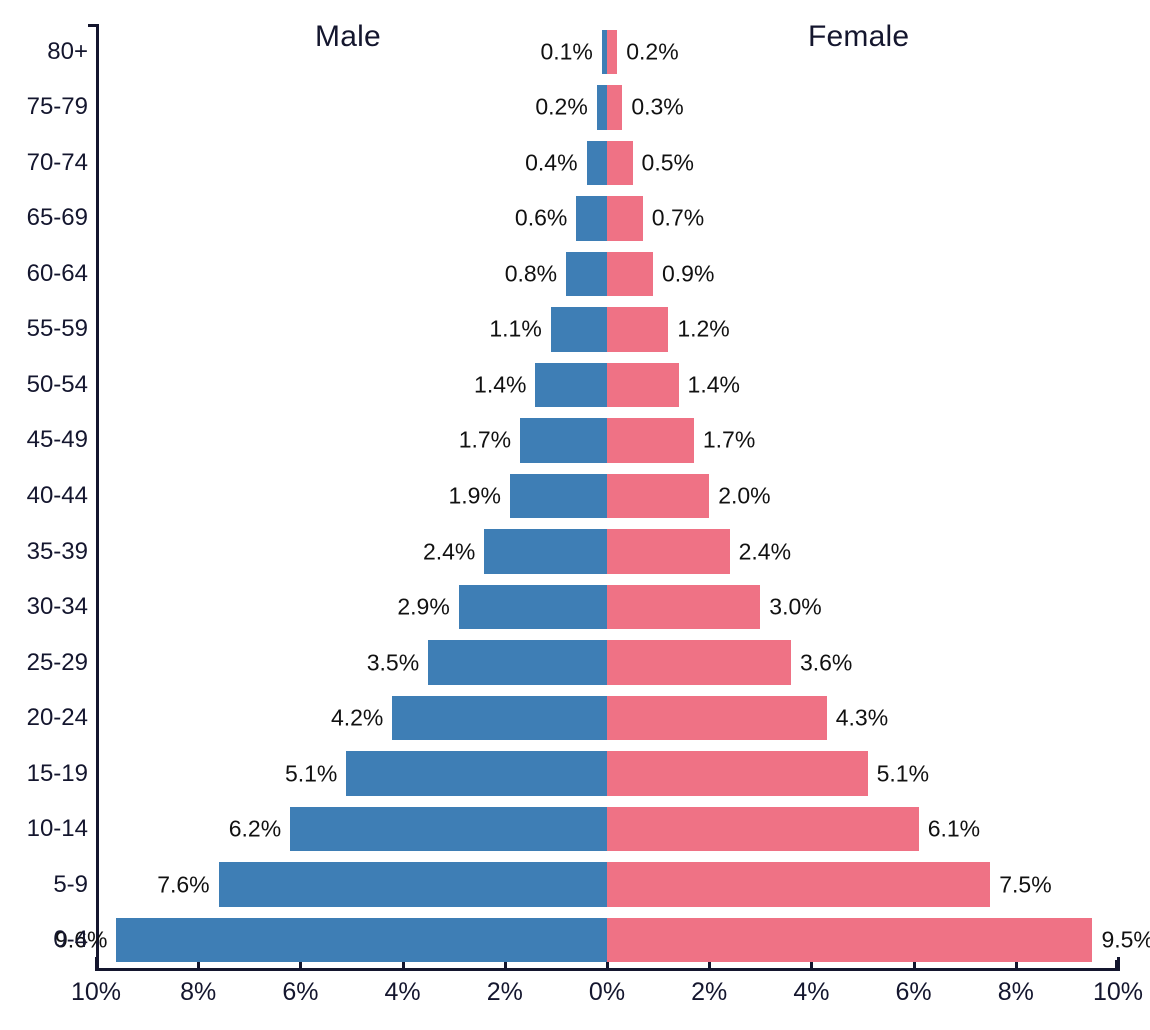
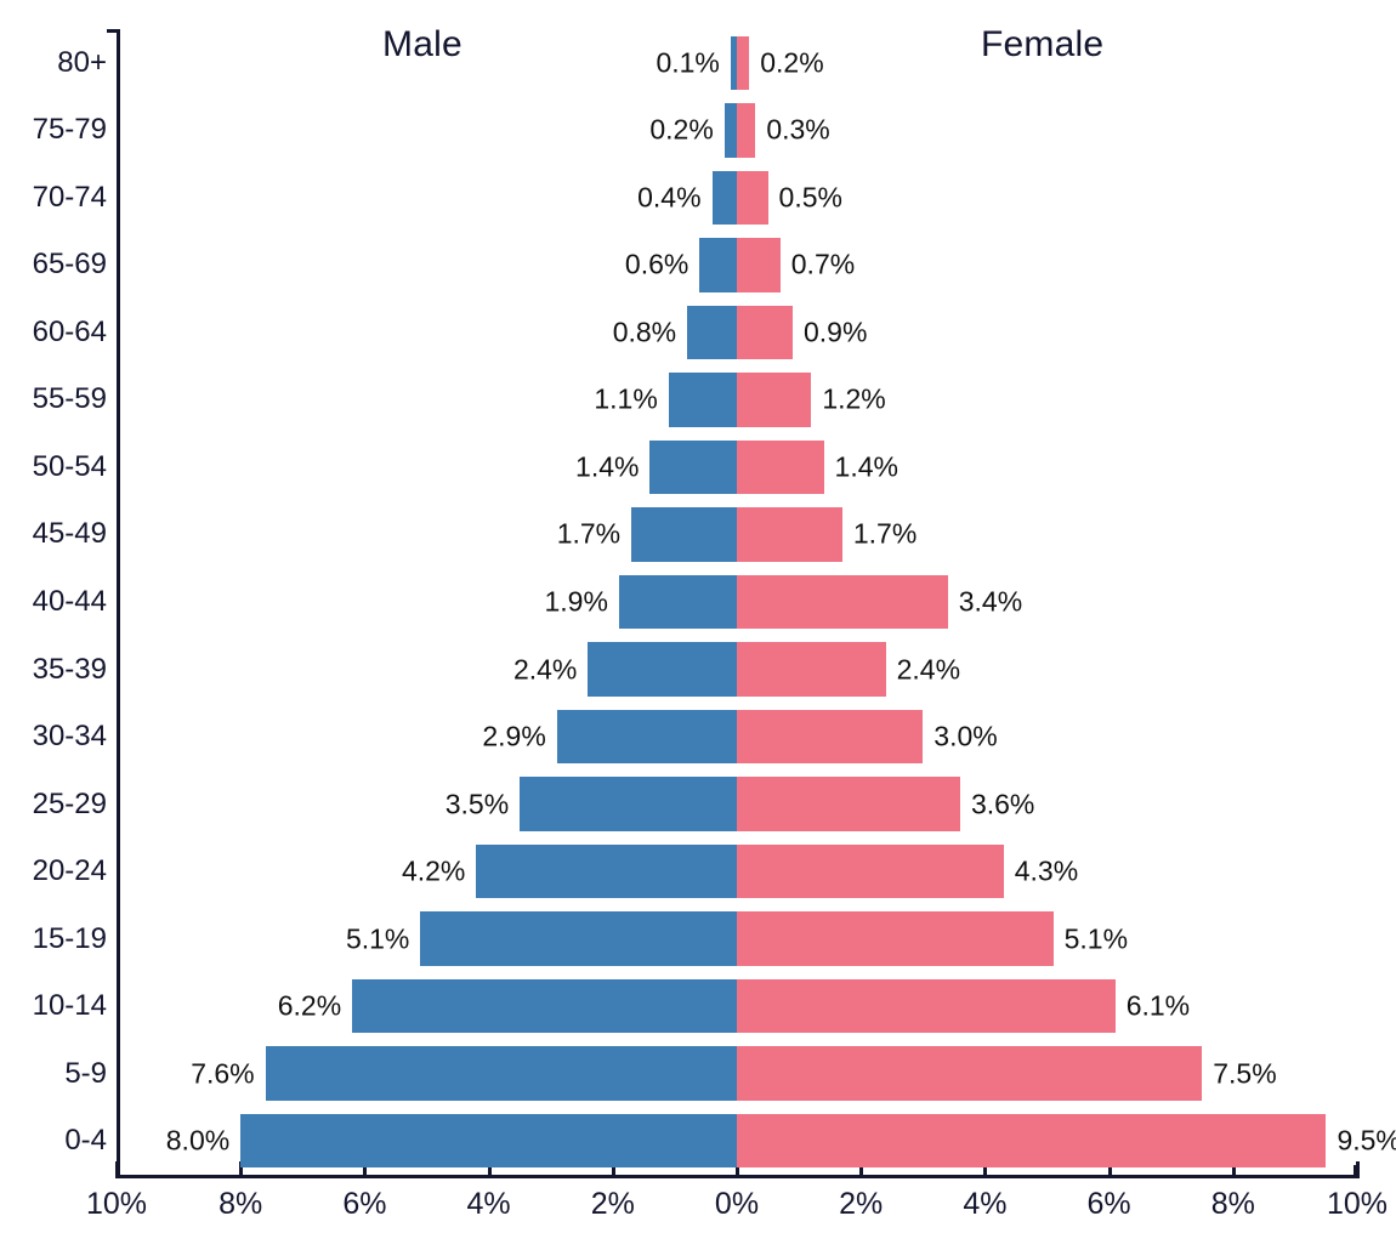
Male/0-4: 9.6% -> 8.0%
Female/40-44: 2.0% -> 3.4%
